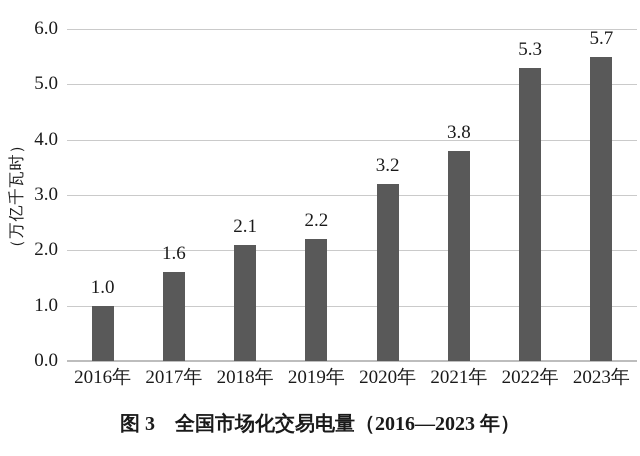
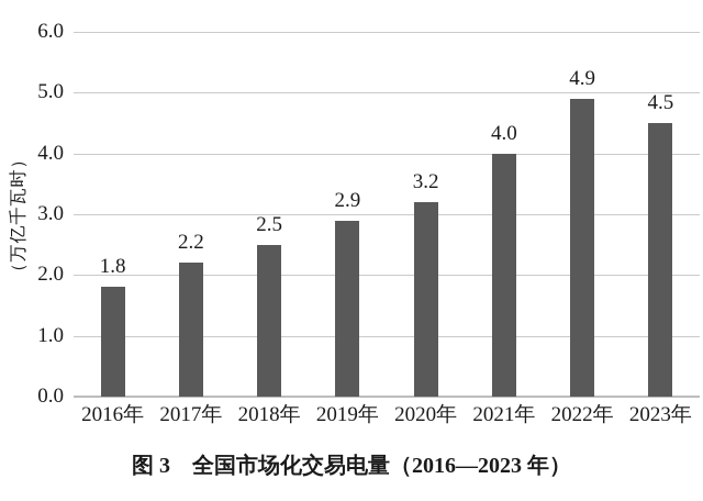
2016年: 1.0 -> 1.8
2017年: 1.6 -> 2.2
2018年: 2.1 -> 2.5
2019年: 2.2 -> 2.9
2021年: 3.8 -> 4.0
2022年: 5.3 -> 4.9
2023年: 5.7 -> 4.5
